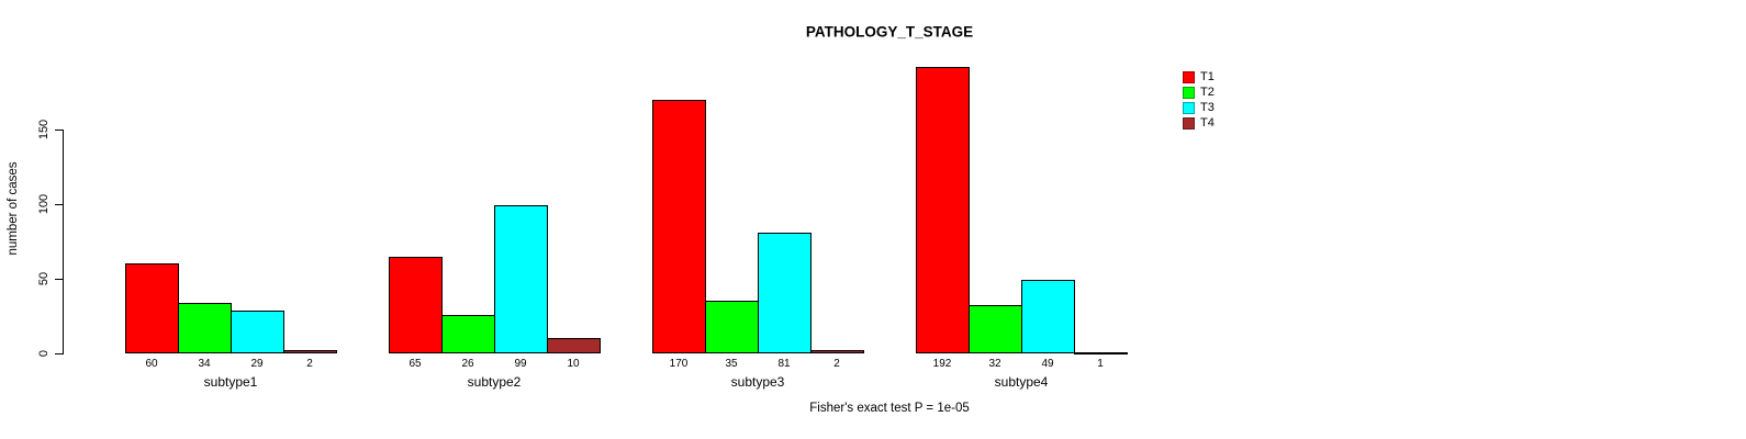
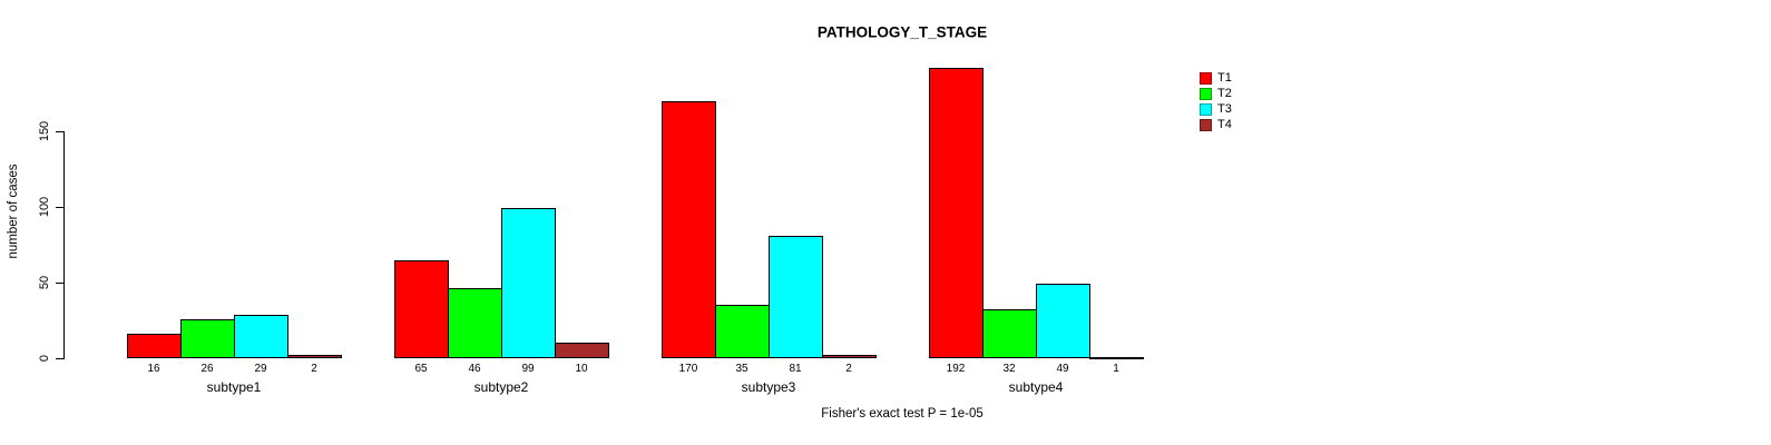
T1/subtype1: 60 -> 16
T2/subtype1: 34 -> 26
T2/subtype2: 26 -> 46
